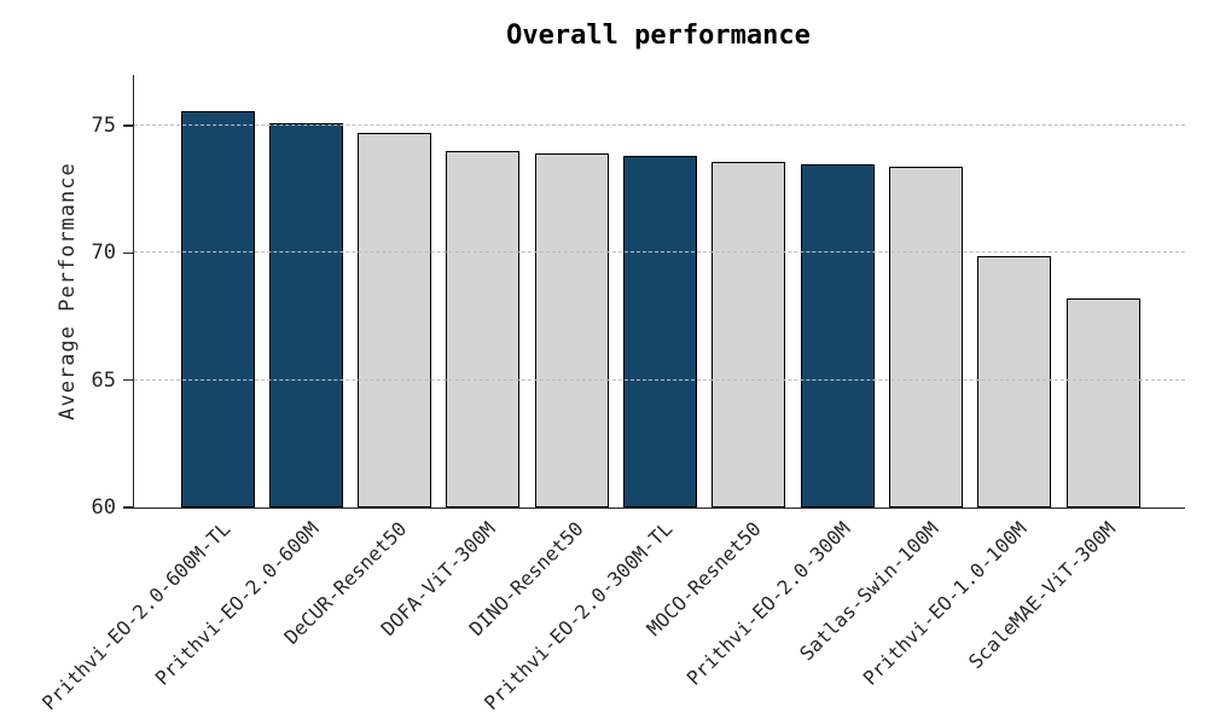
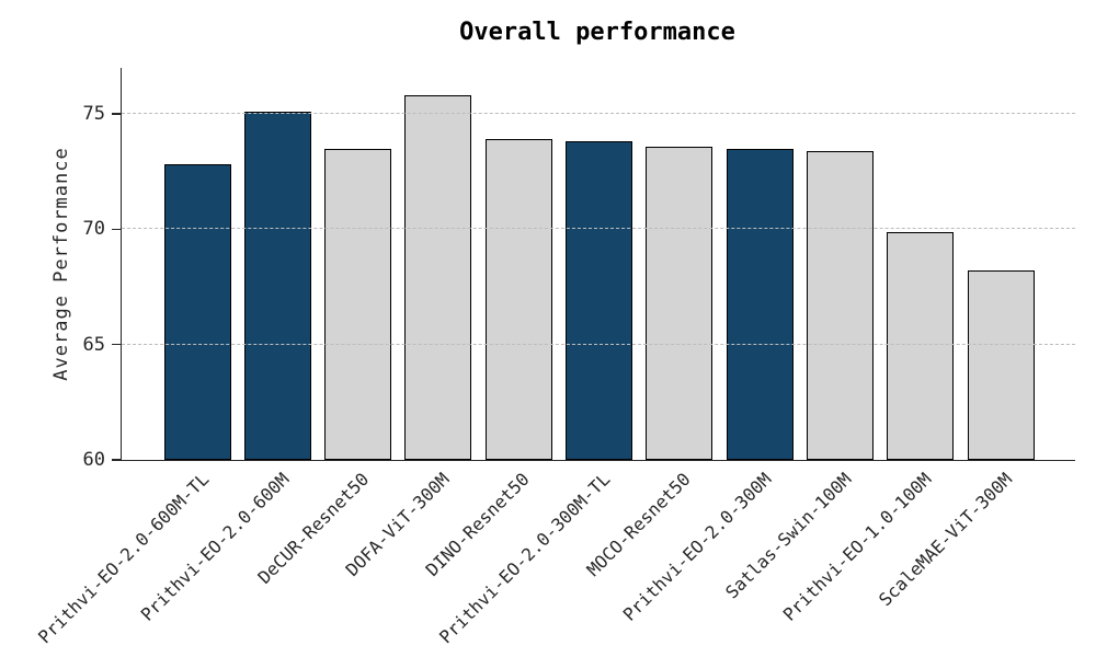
Prithvi-EO-2.0-600M-TL: 75.6 -> 72.8
DeCUR-Resnet50: 74.7 -> 73.5
DOFA-ViT-300M: 74.0 -> 75.8
